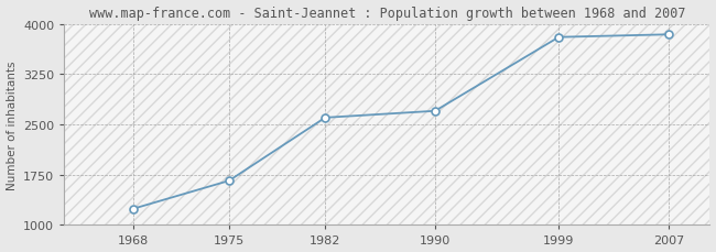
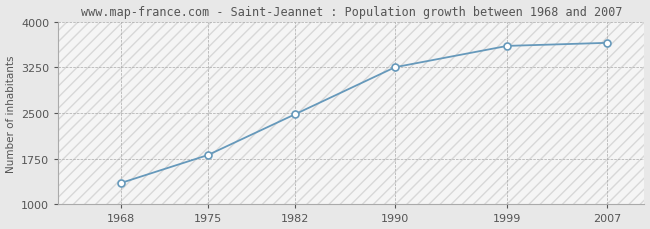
1968: 1240 -> 1350
1975: 1660 -> 1810
1982: 2600 -> 2480
1990: 2700 -> 3250
1999: 3800 -> 3600
2007: 3840 -> 3650
